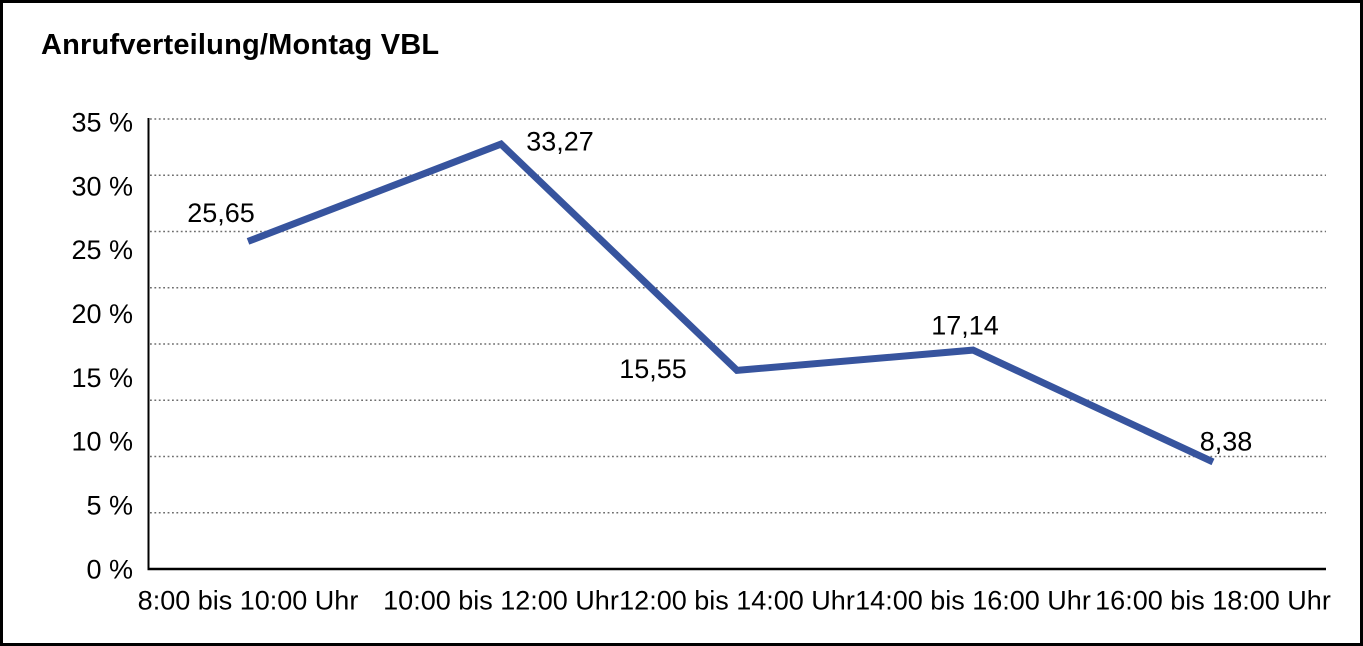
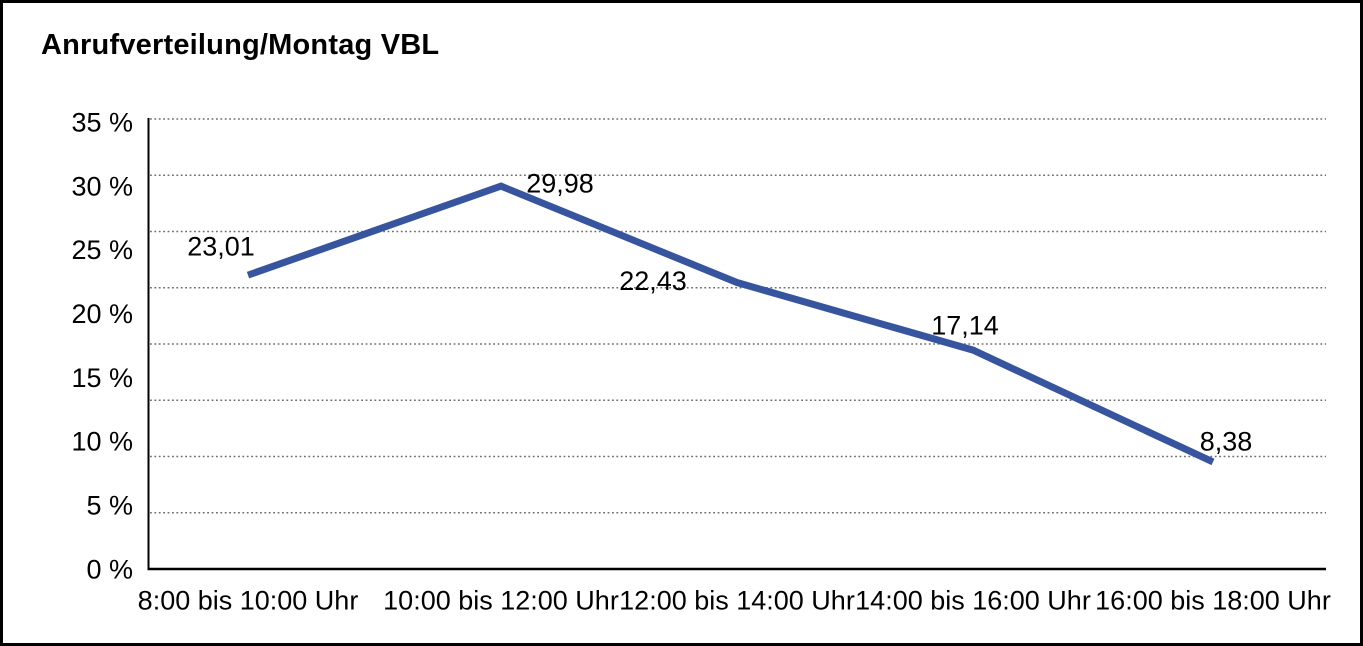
8:00 bis 10:00 Uhr: 25,65 -> 23,01
10:00 bis 12:00 Uhr: 33,27 -> 29,98
12:00 bis 14:00 Uhr: 15,55 -> 22,43
